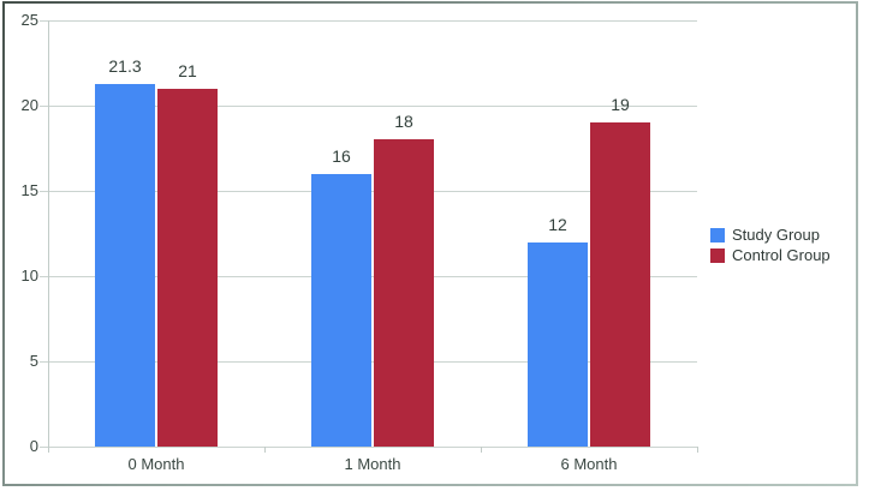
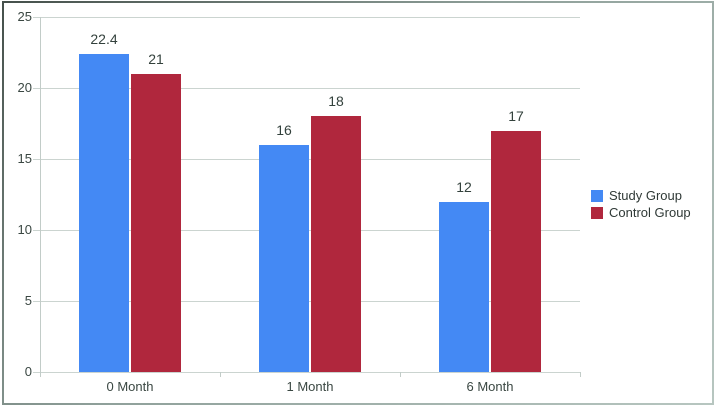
Study Group/0 Month: 21.3 -> 22.4
Control Group/6 Month: 19 -> 17
